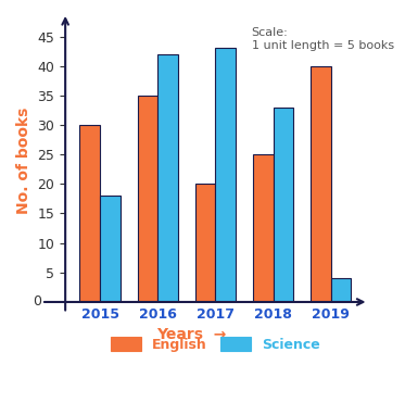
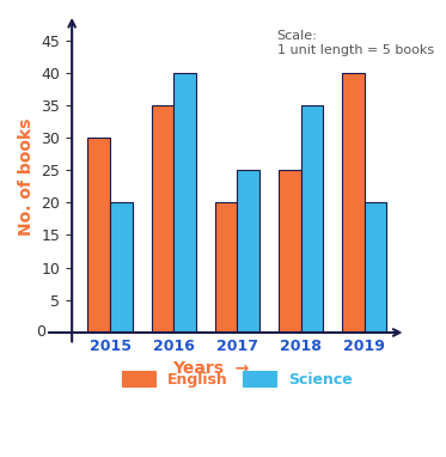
Science/2015: 18 -> 20
Science/2016: 42 -> 40
Science/2017: 43 -> 25
Science/2018: 33 -> 35
Science/2019: 4 -> 20
